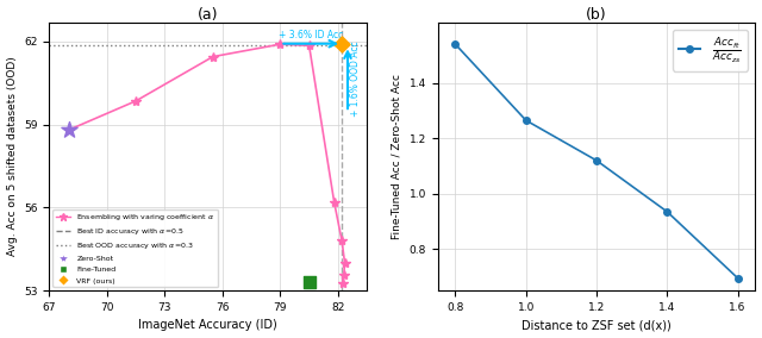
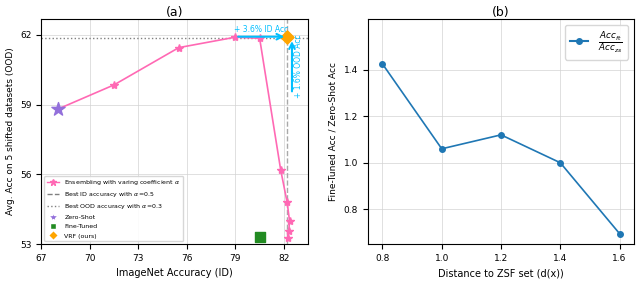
(b)/0.8: 1.540 -> 1.425
(b)/1.0: 1.265 -> 1.060
(b)/1.4: 0.935 -> 1.000
